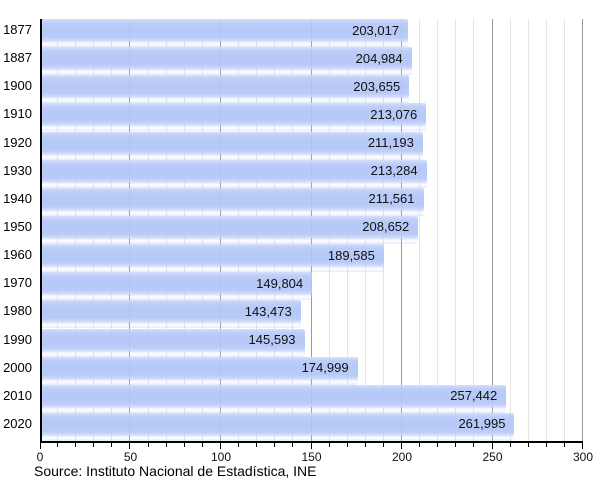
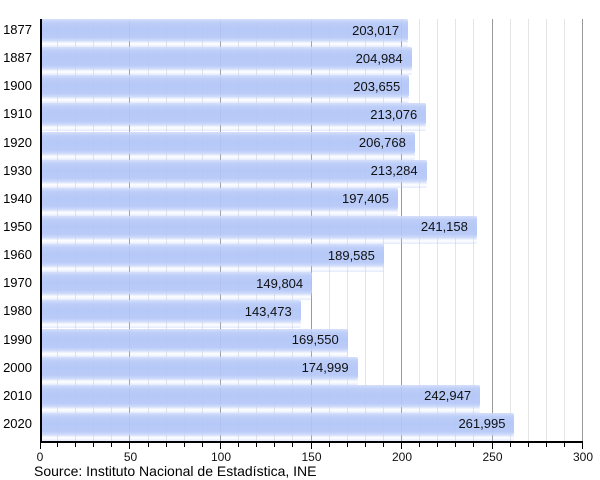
1920: 211,193 -> 206,768
1940: 211,561 -> 197,405
1950: 208,652 -> 241,158
1990: 145,593 -> 169,550
2010: 257,442 -> 242,947
